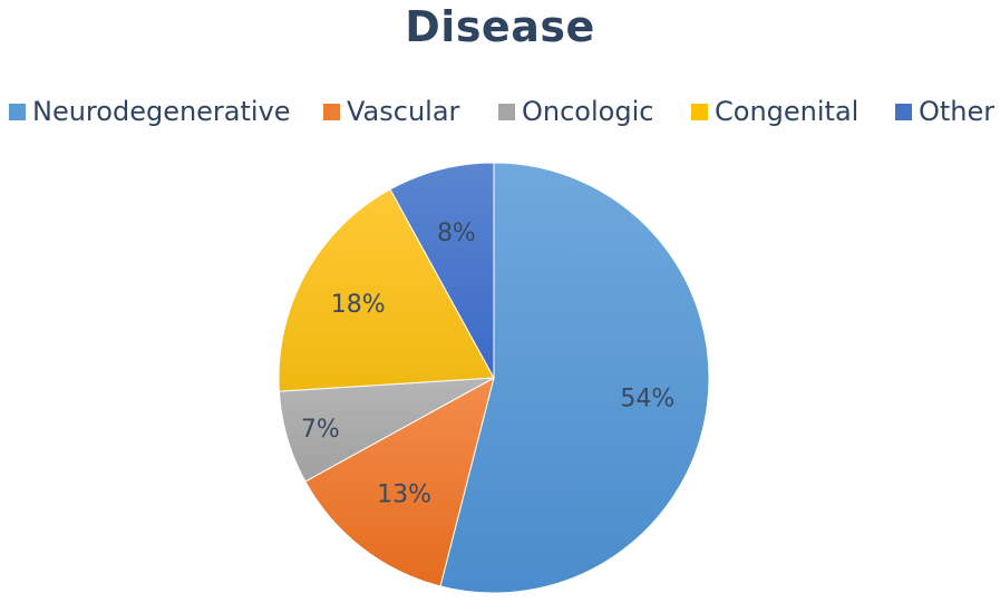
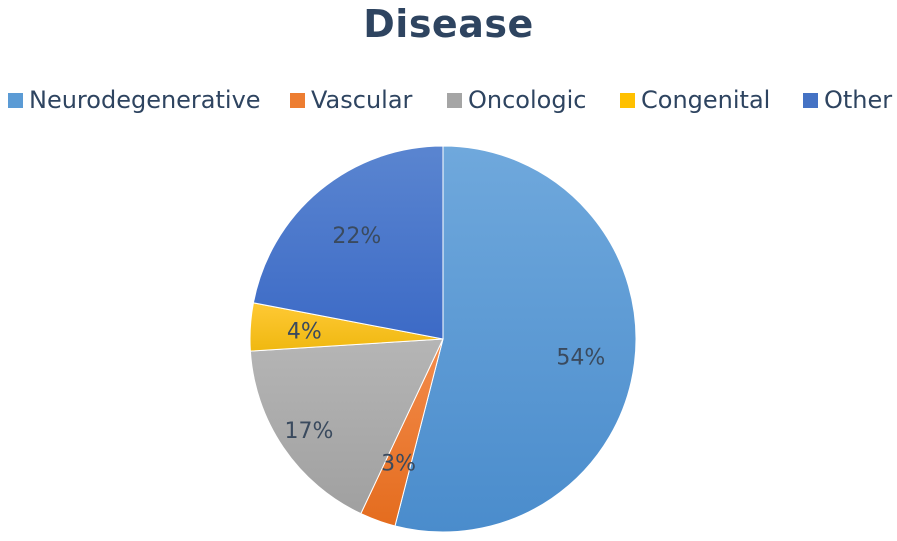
Vascular: 13% -> 3%
Oncologic: 7% -> 17%
Congenital: 18% -> 4%
Other: 8% -> 22%
